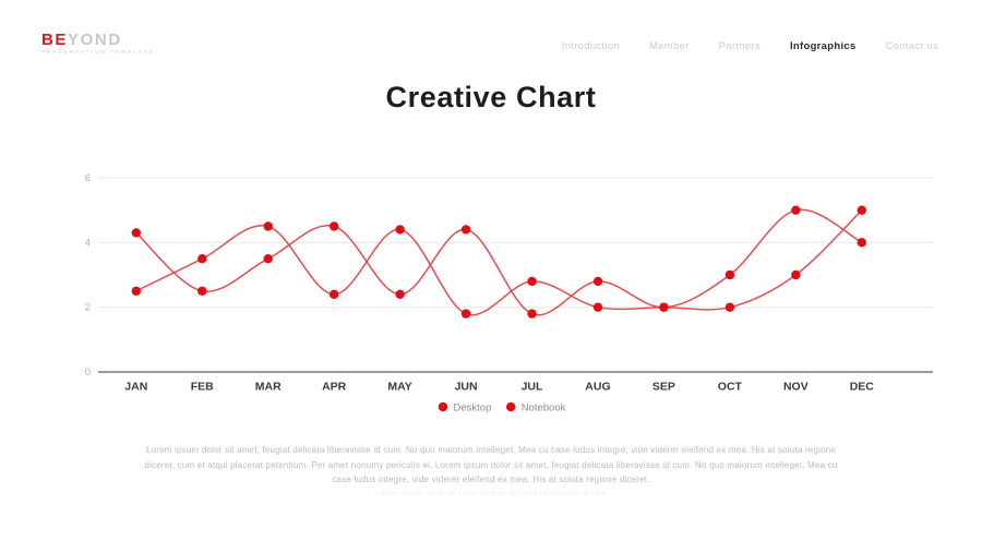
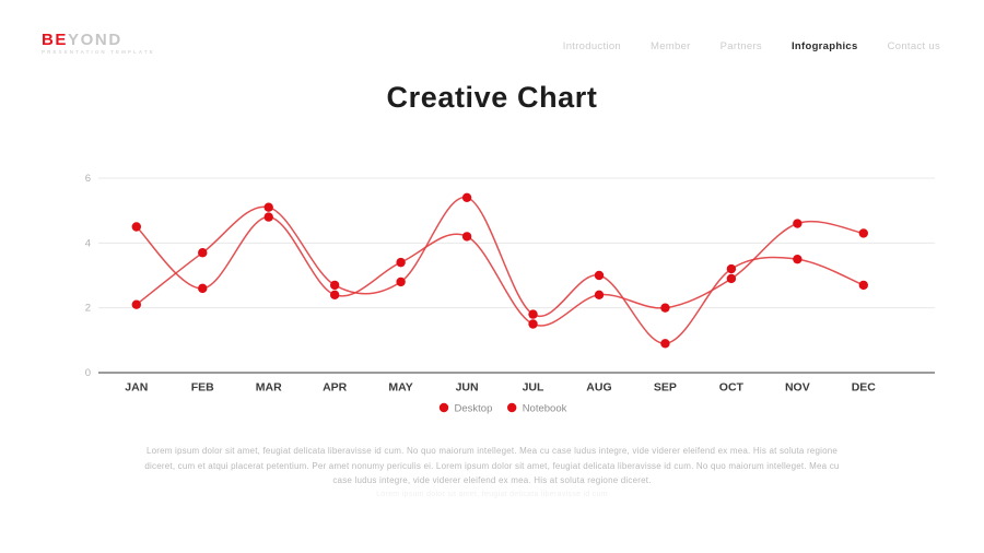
Desktop/JAN: 4.3 -> 2.1
Notebook/JAN: 2.5 -> 4.5
Desktop/FEB: 2.5 -> 3.7
Notebook/FEB: 3.5 -> 2.6
Desktop/MAR: 3.5 -> 5.1
Notebook/MAR: 4.5 -> 4.8
Desktop/APR: 4.5 -> 2.7
Desktop/MAY: 2.4 -> 2.8
Notebook/MAY: 4.4 -> 3.4
Desktop/JUN: 4.4 -> 5.4
Notebook/JUN: 1.8 -> 4.2
Notebook/JUL: 2.8 -> 1.5
Desktop/AUG: 2.8 -> 3.0
Notebook/AUG: 2.0 -> 2.4
Desktop/SEP: 2.0 -> 0.9
Desktop/OCT: 3.0 -> 3.2
Notebook/OCT: 2.0 -> 2.9
Desktop/NOV: 5.0 -> 3.5
Notebook/NOV: 3.0 -> 4.6
Desktop/DEC: 4.0 -> 2.7
Notebook/DEC: 5.0 -> 4.3
